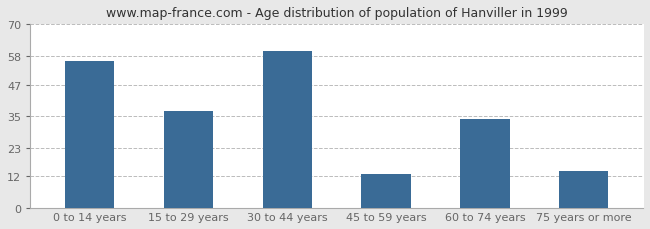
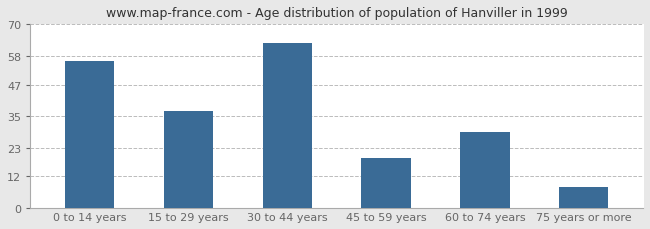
30 to 44 years: 60 -> 63
45 to 59 years: 13 -> 19
60 to 74 years: 34 -> 29
75 years or more: 14 -> 8
